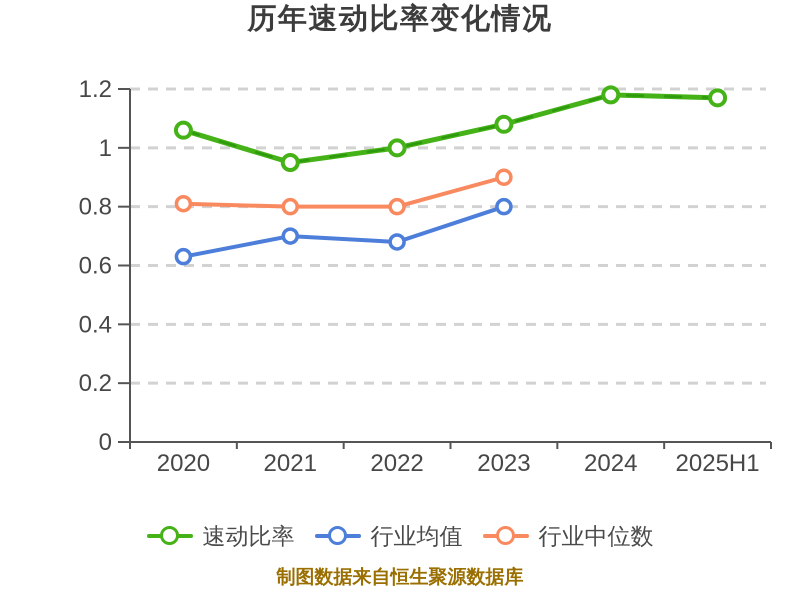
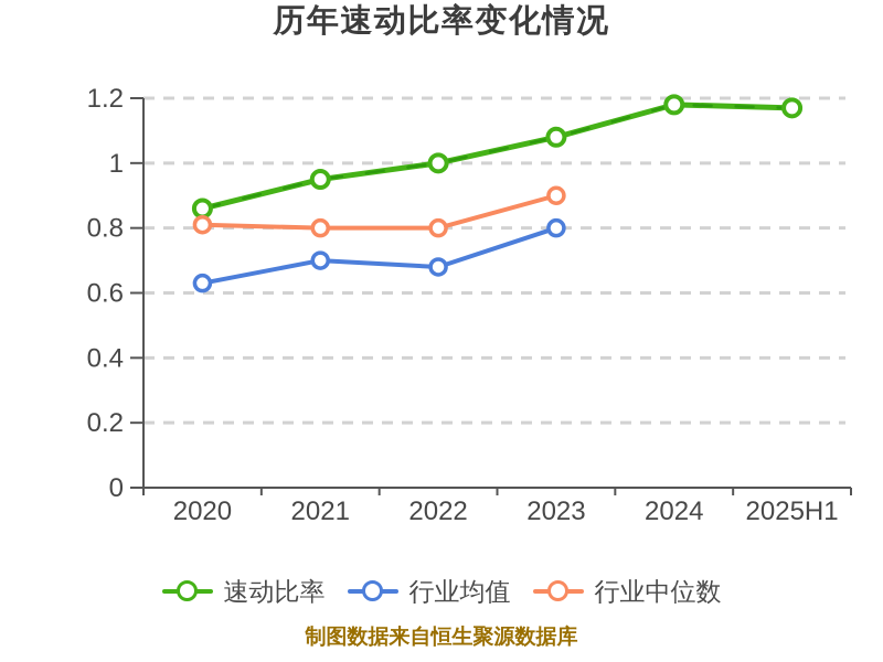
速动比率/2020: 1.06 -> 0.86
